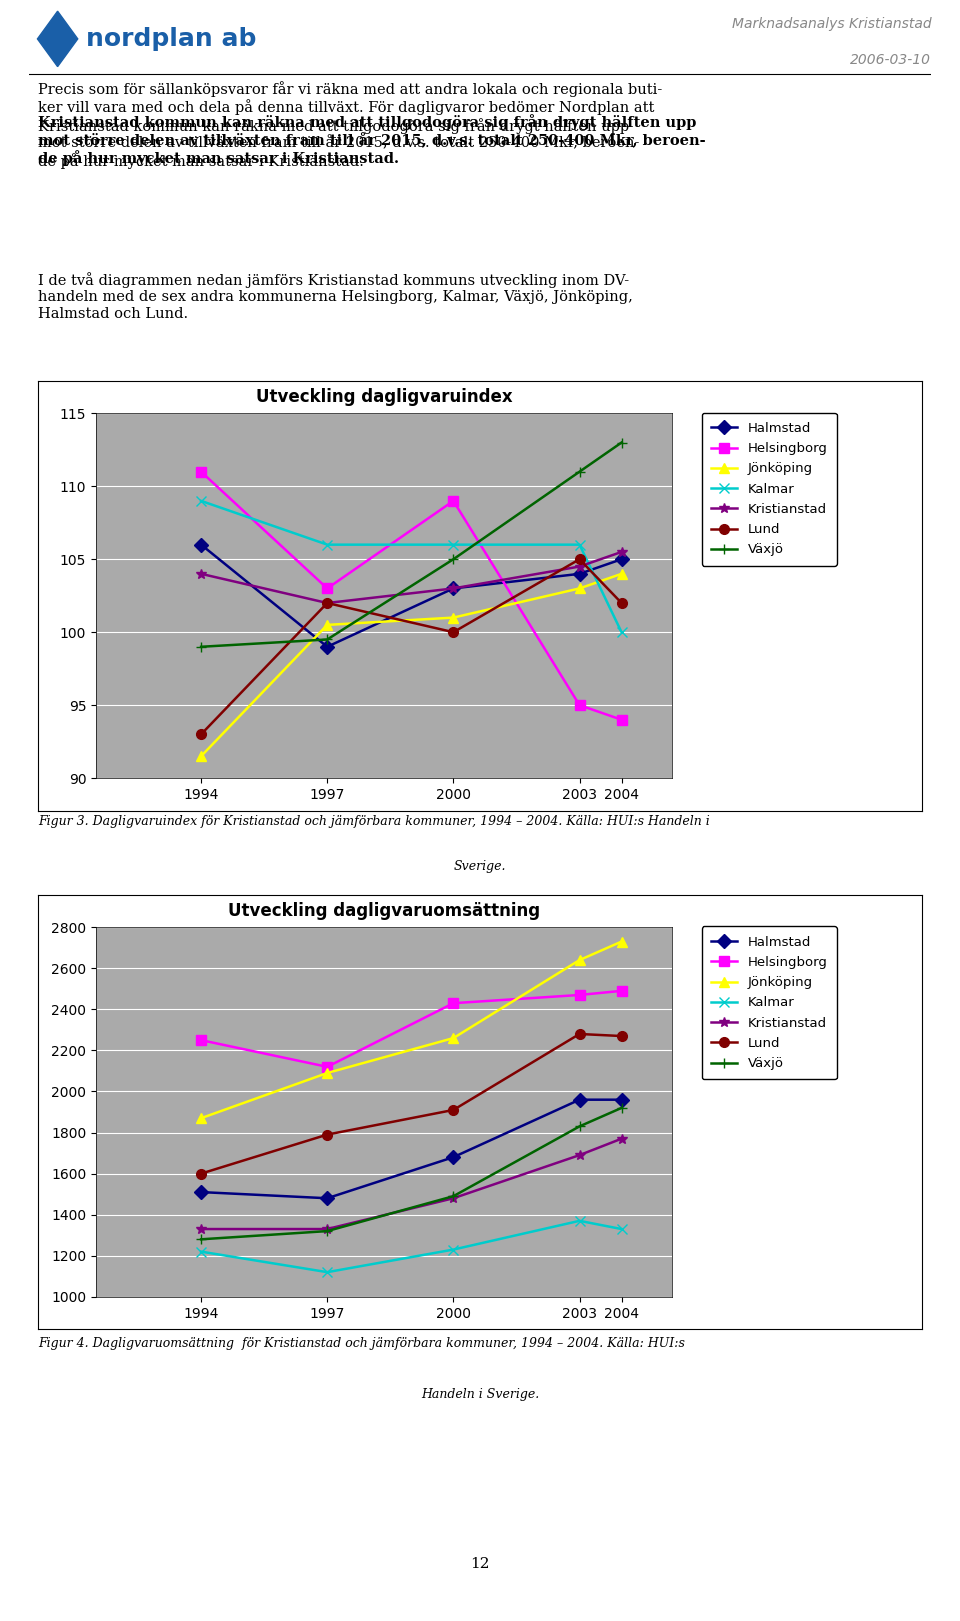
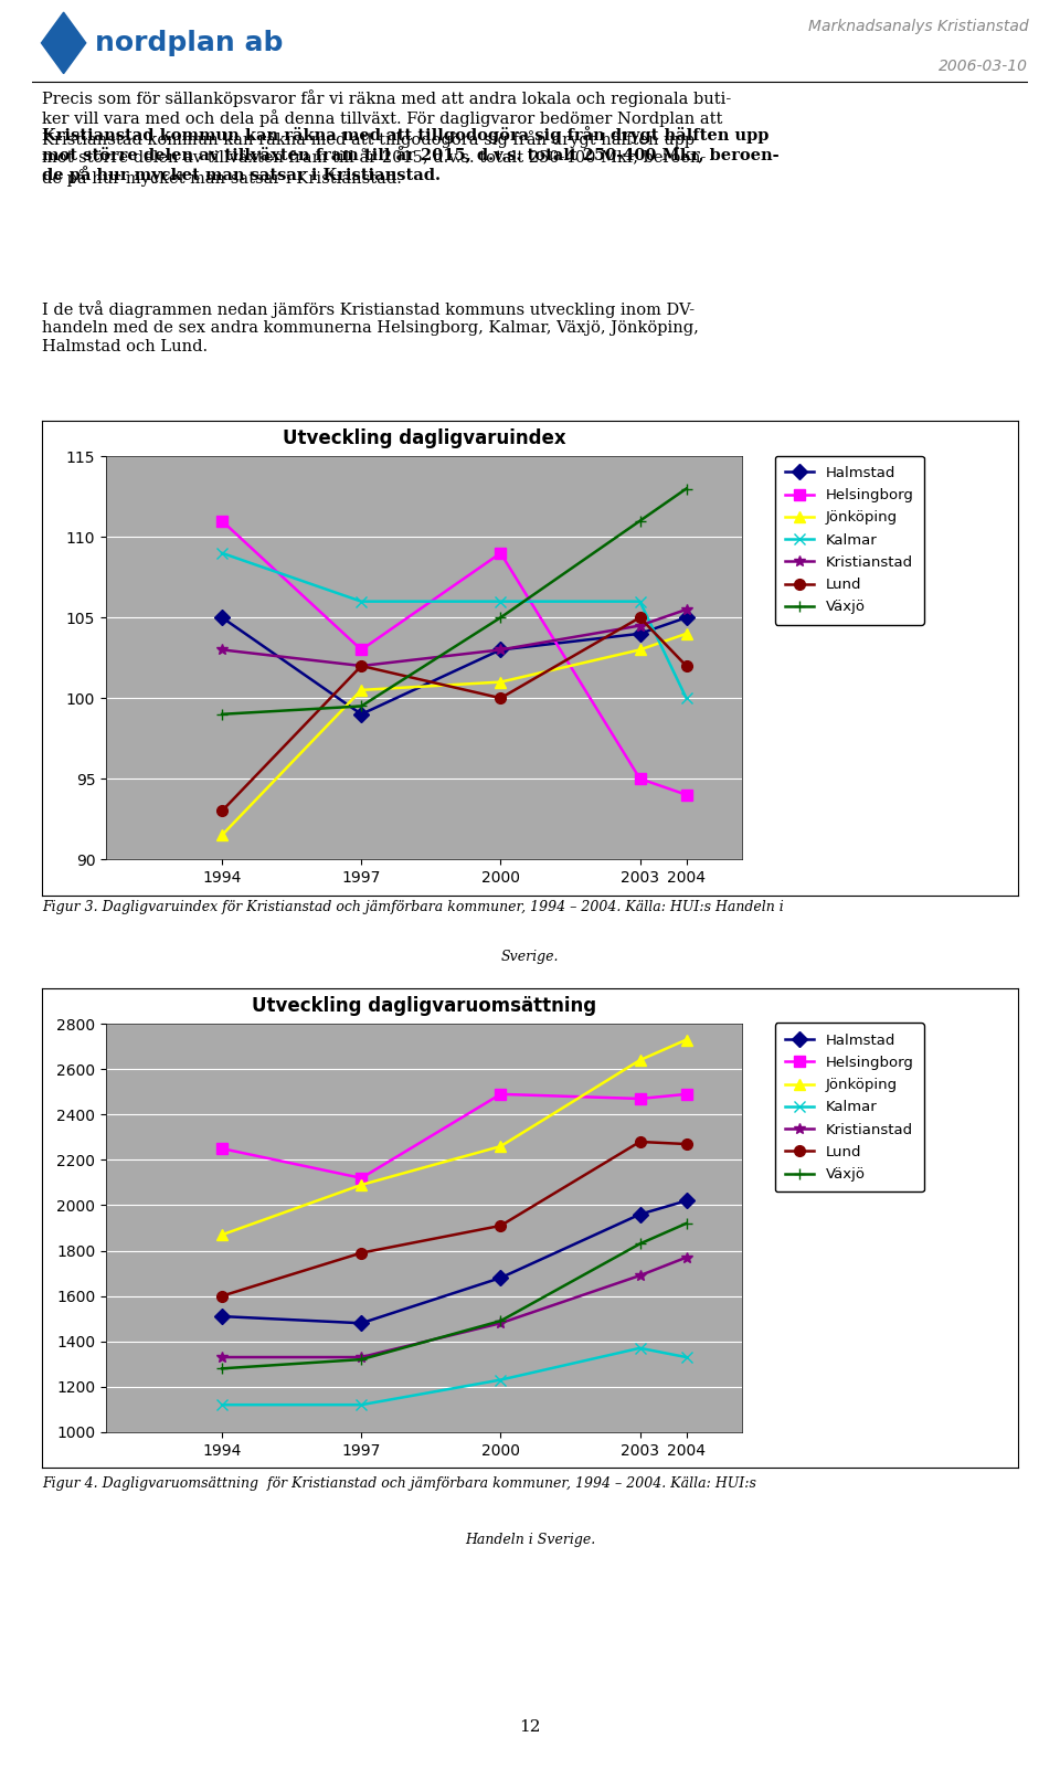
Utveckling dagligvaruindex/Halmstad/1994: 106 -> 105
Utveckling dagligvaruindex/Kristianstad/1994: 104.0 -> 103.0
Utveckling dagligvaruomsättning/Kalmar/1994: 1220 -> 1120
Utveckling dagligvaruomsättning/Helsingborg/2000: 2430 -> 2490
Utveckling dagligvaruomsättning/Halmstad/2004: 1960 -> 2020
